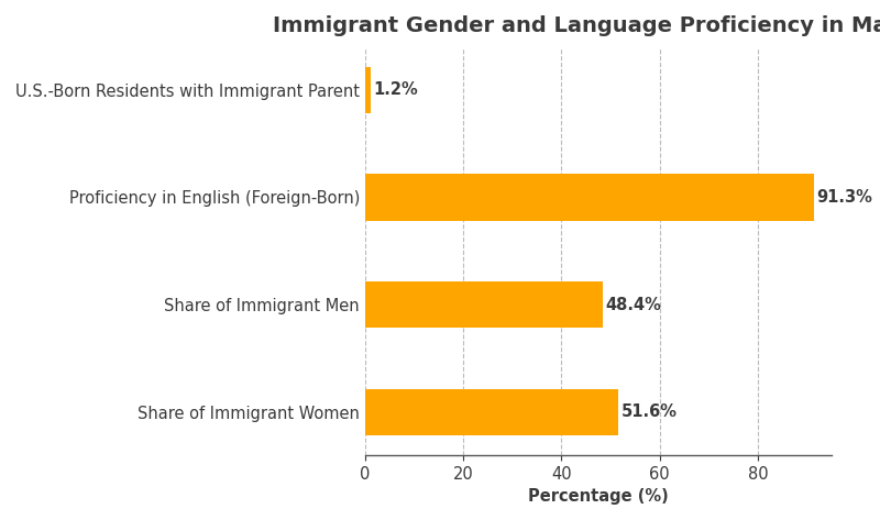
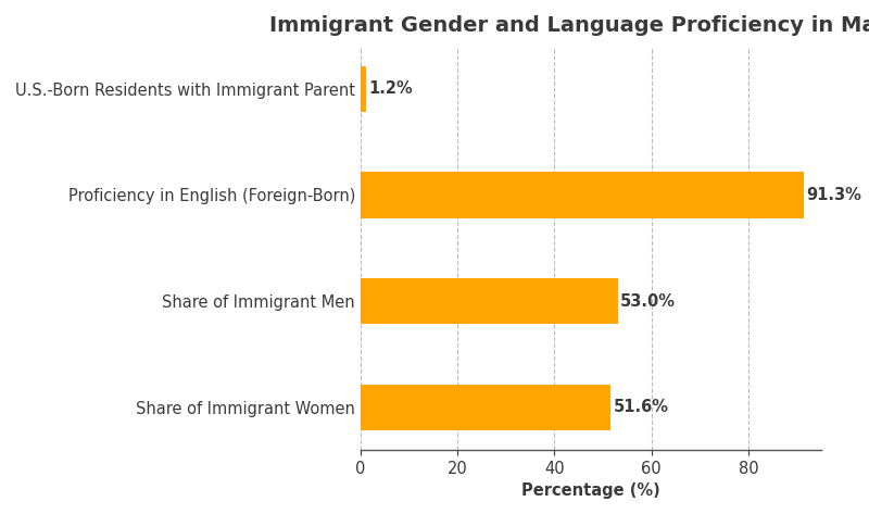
Share of Immigrant Men: 48.4% -> 53.0%
